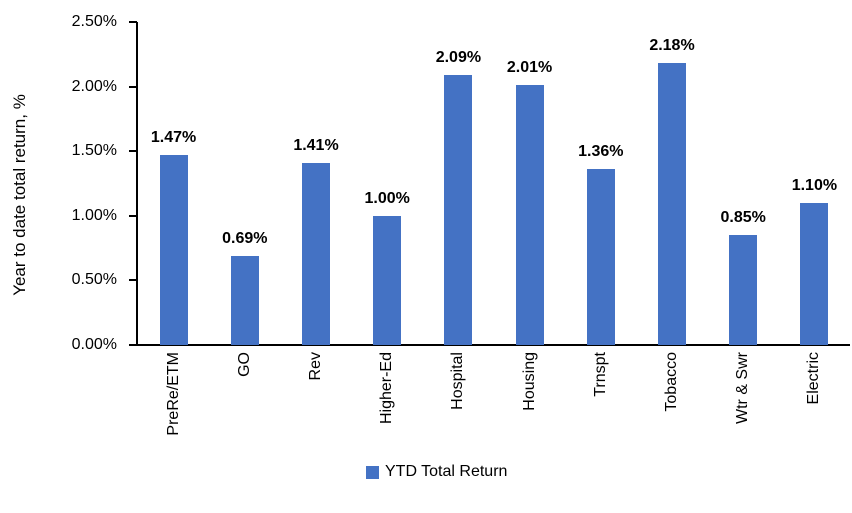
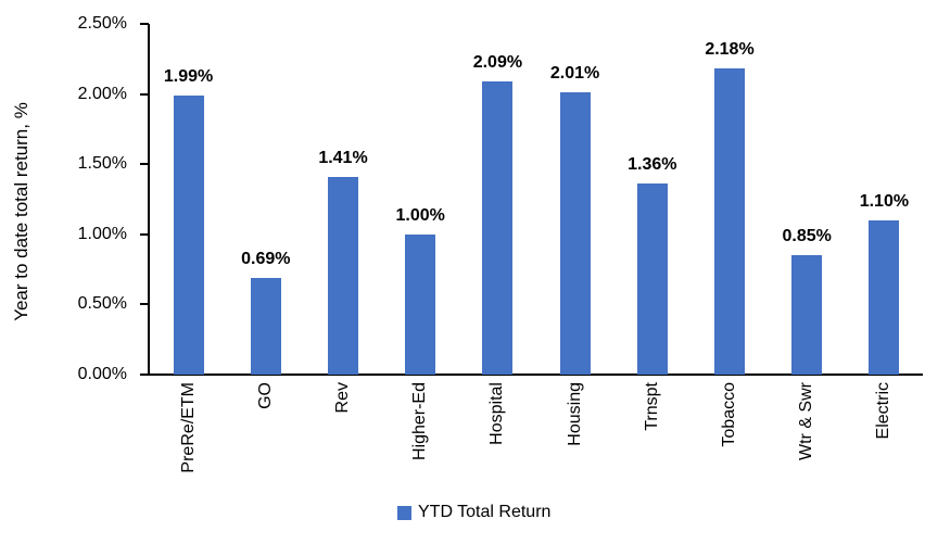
PreRe/ETM: 1.47% -> 1.99%
